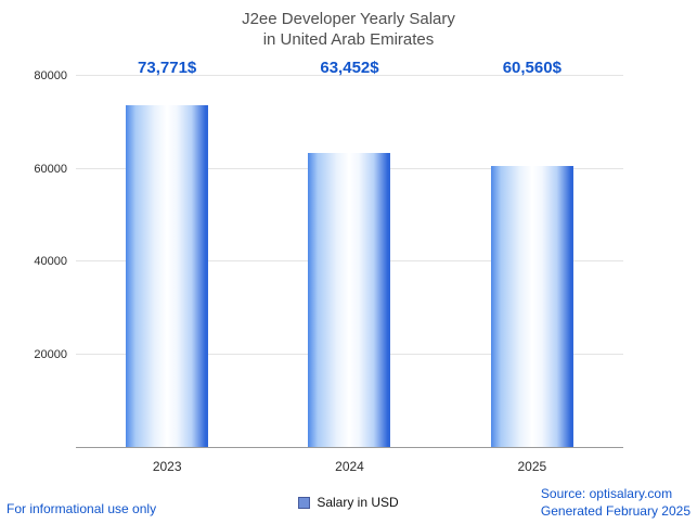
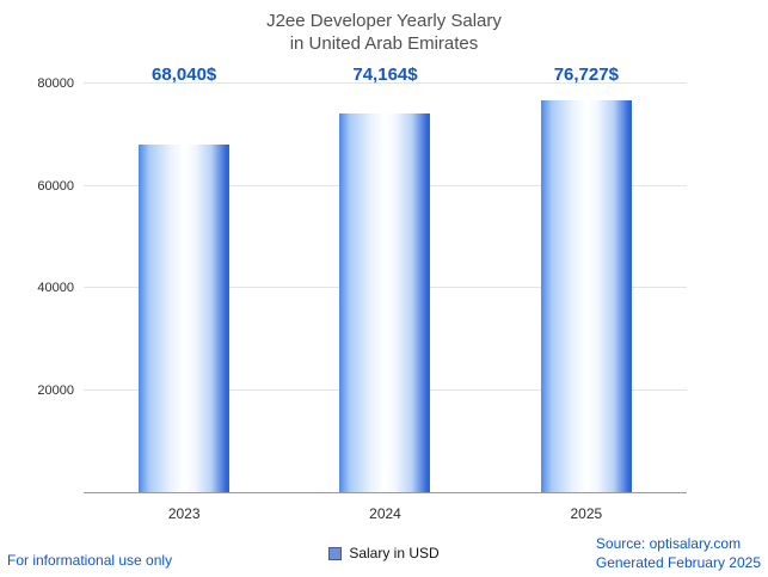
2023: 73,771 -> 68,040
2024: 63,452 -> 74,164
2025: 60,560 -> 76,727
